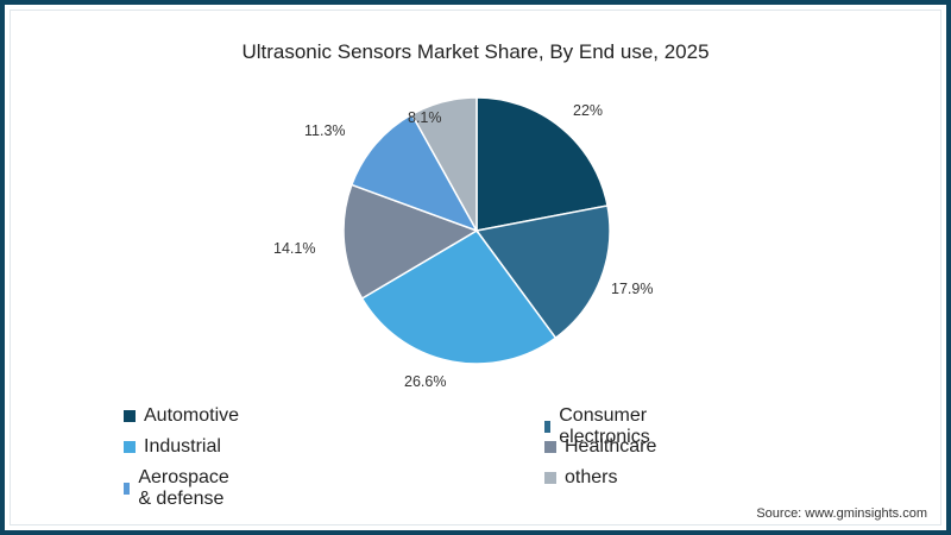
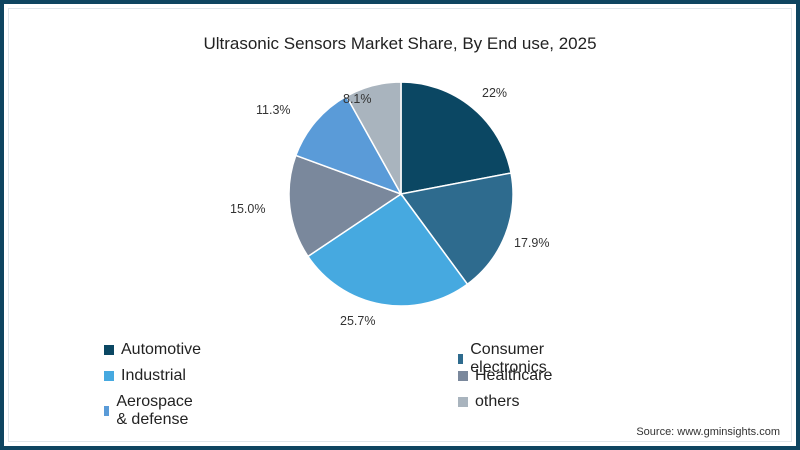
Industrial: 26.6% -> 25.7%
Healthcare: 14.1% -> 15.0%
